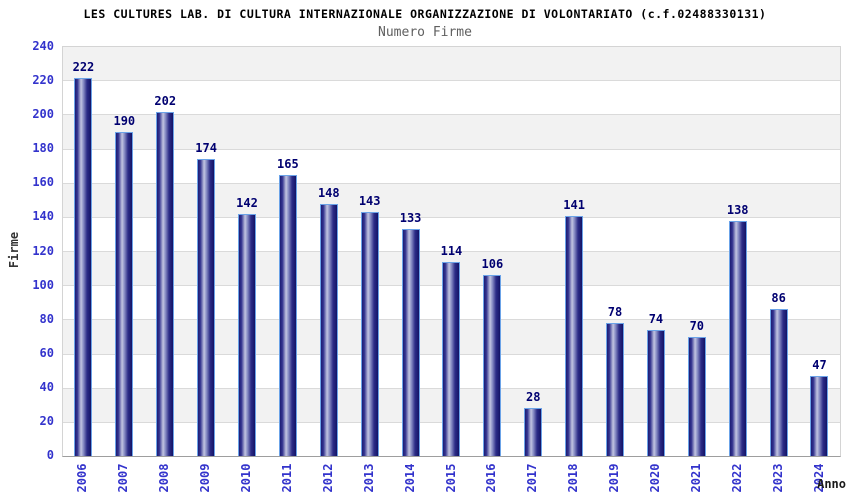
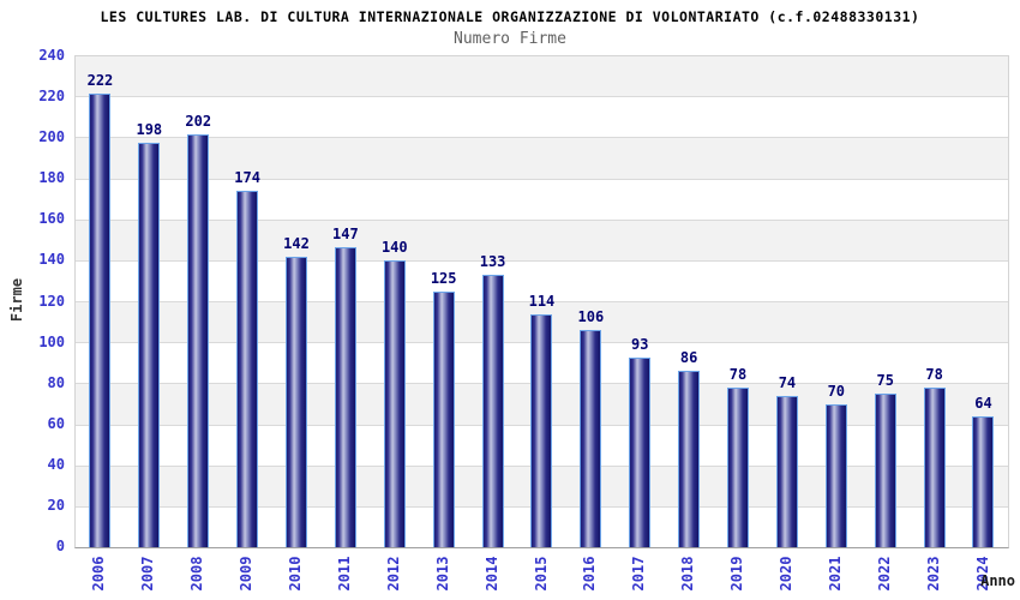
2007: 190 -> 198
2011: 165 -> 147
2012: 148 -> 140
2013: 143 -> 125
2017: 28 -> 93
2018: 141 -> 86
2022: 138 -> 75
2023: 86 -> 78
2024: 47 -> 64
